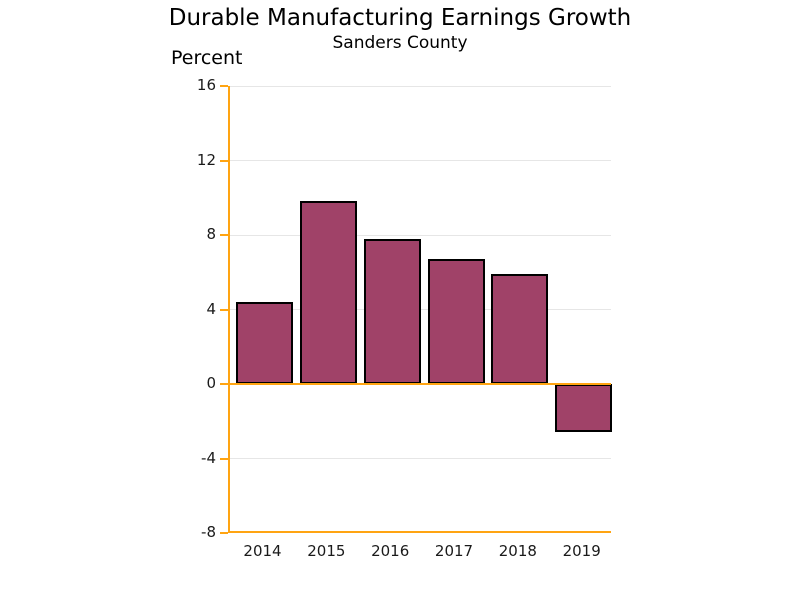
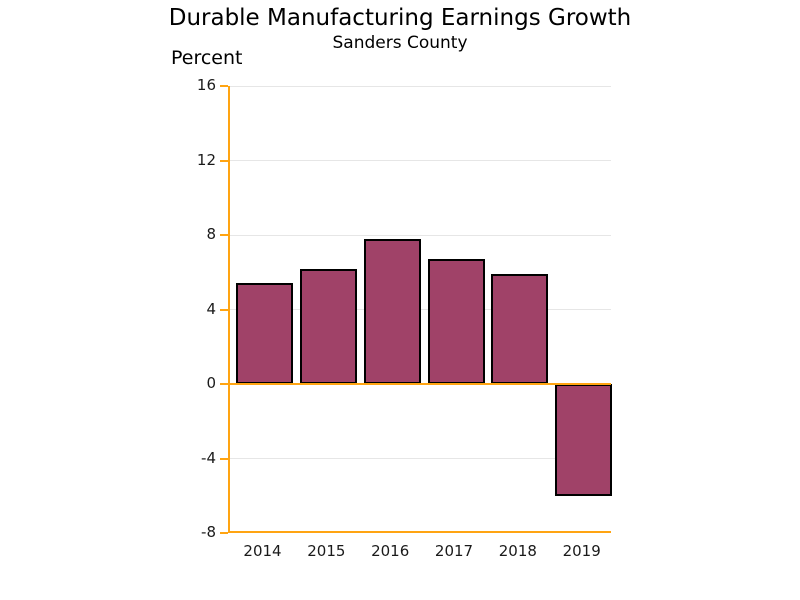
2014: 4.4 -> 5.4
2015: 9.8 -> 6.2
2019: -2.6 -> -6.0
